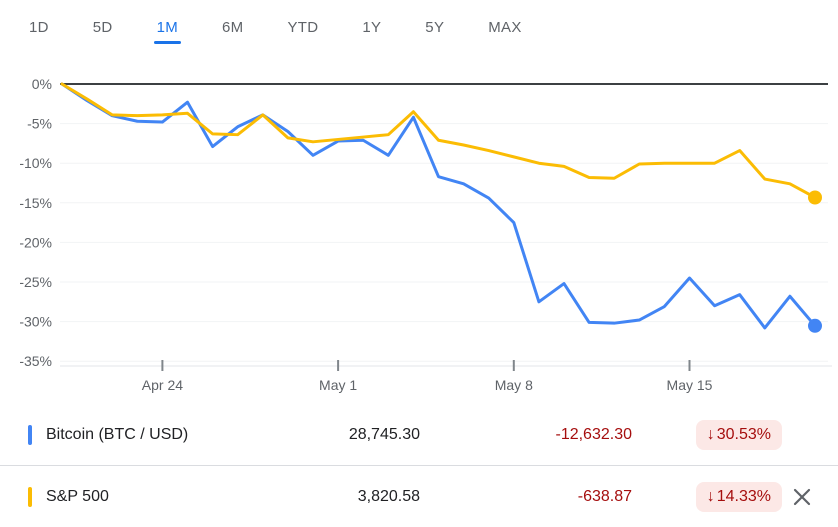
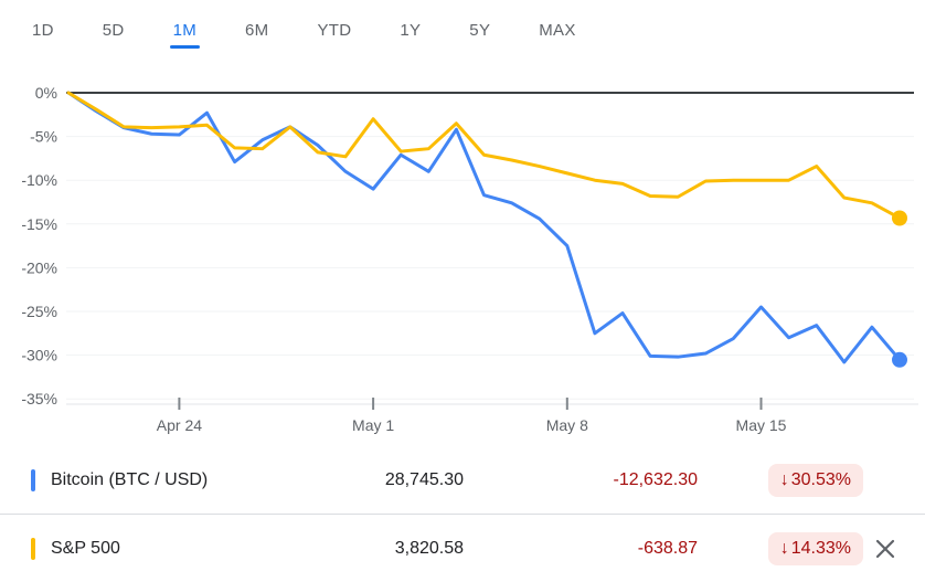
Bitcoin (BTC / USD)/May 1: -7% -> -11%
S&P 500/May 1: -7% -> -3%
